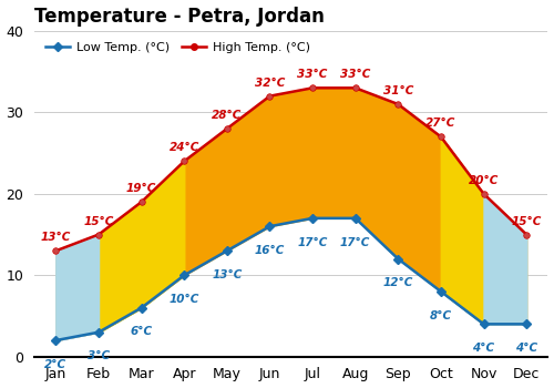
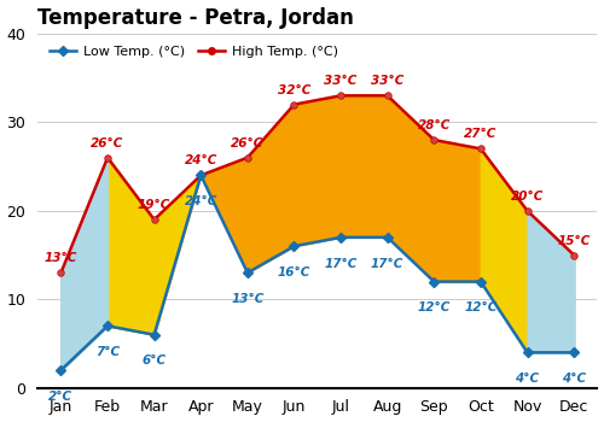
Low Temp. (°C)/Feb: 3°C -> 7°C
High Temp. (°C)/Feb: 15°C -> 26°C
Low Temp. (°C)/Apr: 10°C -> 24°C
High Temp. (°C)/May: 28°C -> 26°C
High Temp. (°C)/Sep: 31°C -> 28°C
Low Temp. (°C)/Oct: 8°C -> 12°C
